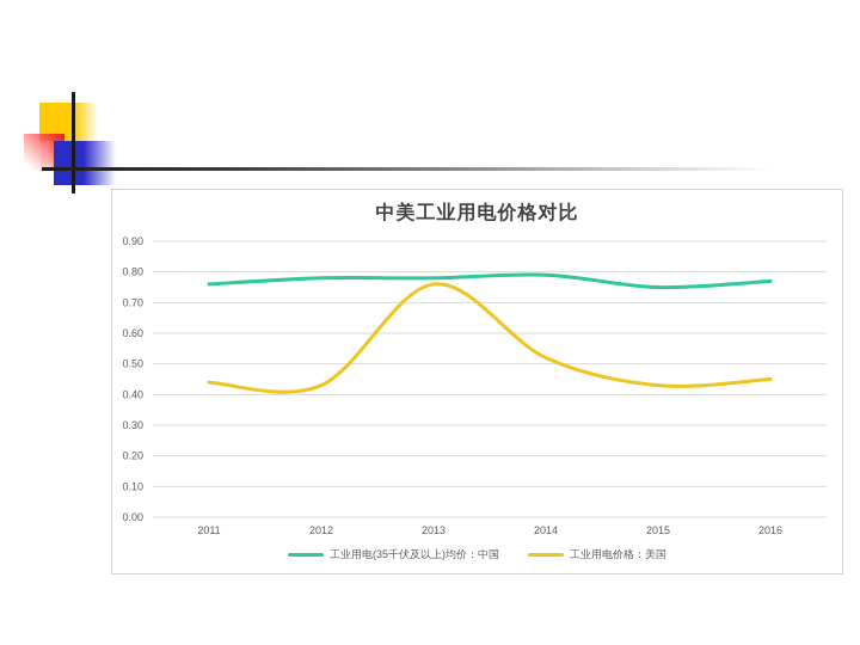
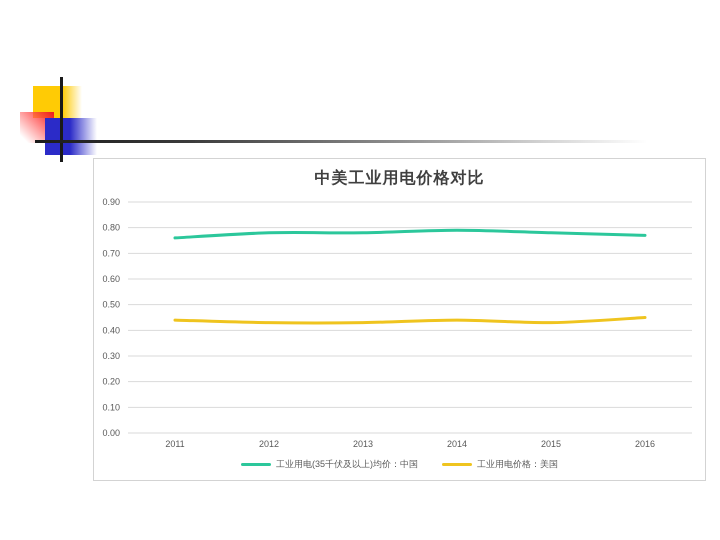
工业用电价格：美国/2013: 0.76 -> 0.43
工业用电价格：美国/2014: 0.52 -> 0.44
工业用电(35千伏及以上)均价：中国/2015: 0.75 -> 0.78
